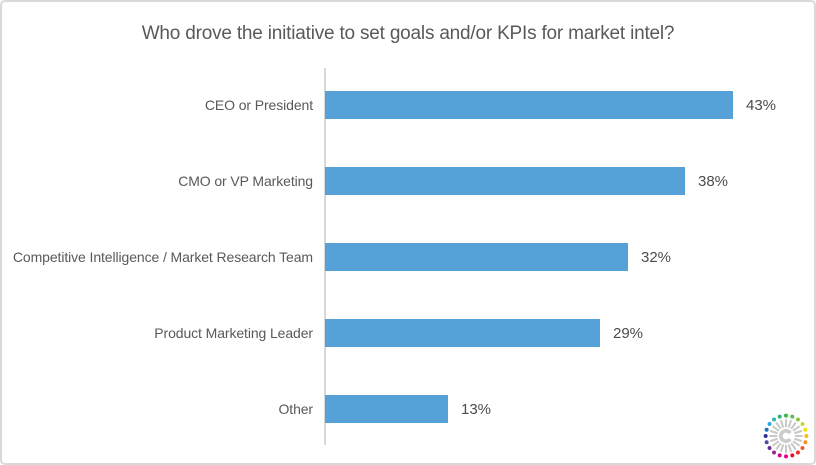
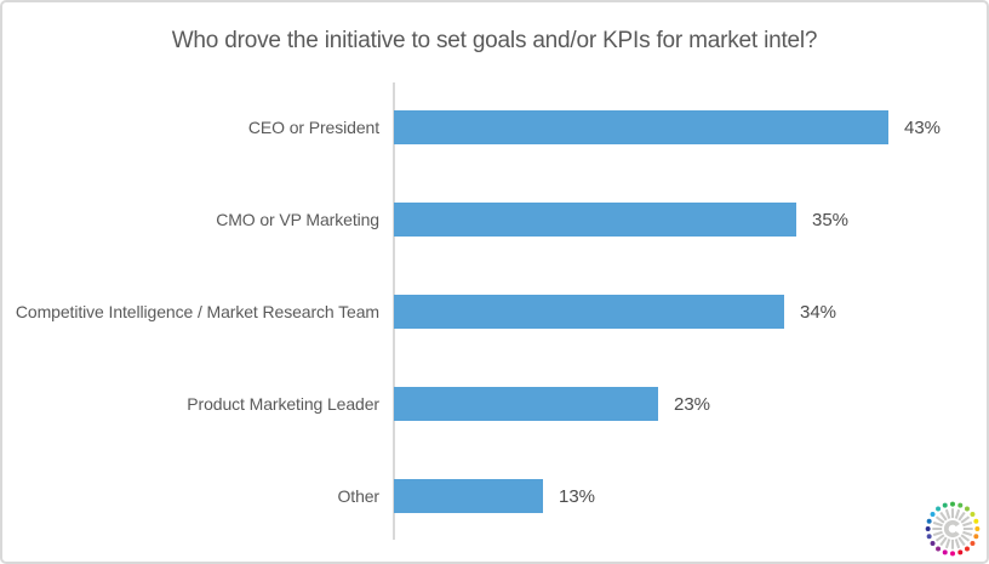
CMO or VP Marketing: 38% -> 35%
Competitive Intelligence / Market Research Team: 32% -> 34%
Product Marketing Leader: 29% -> 23%
